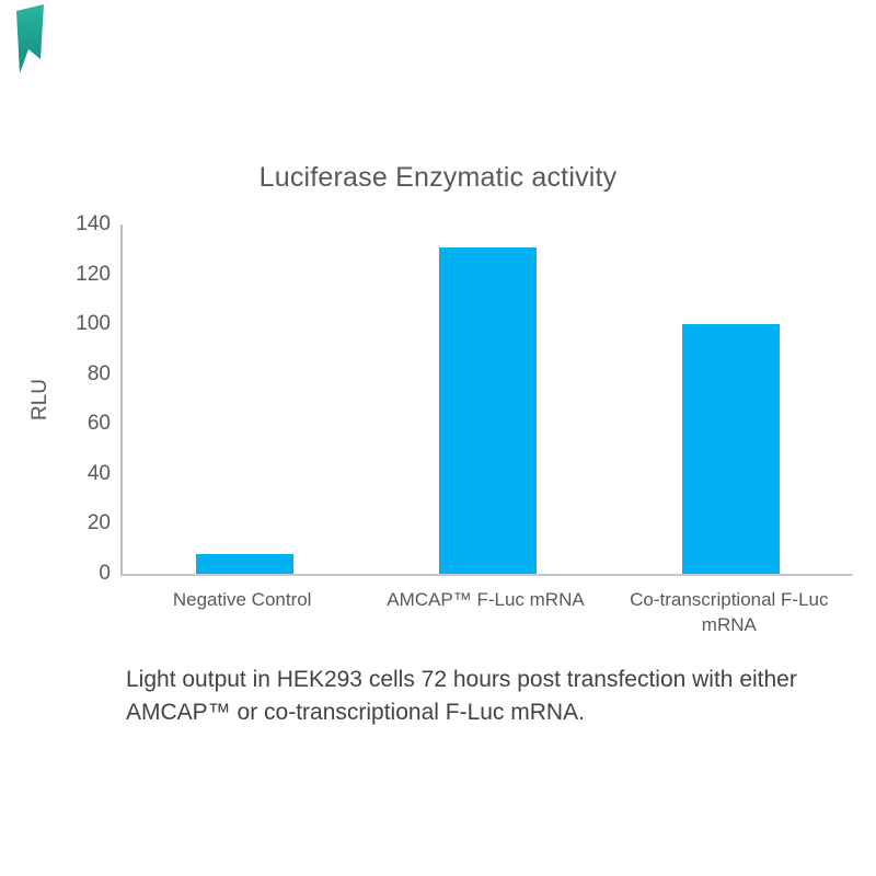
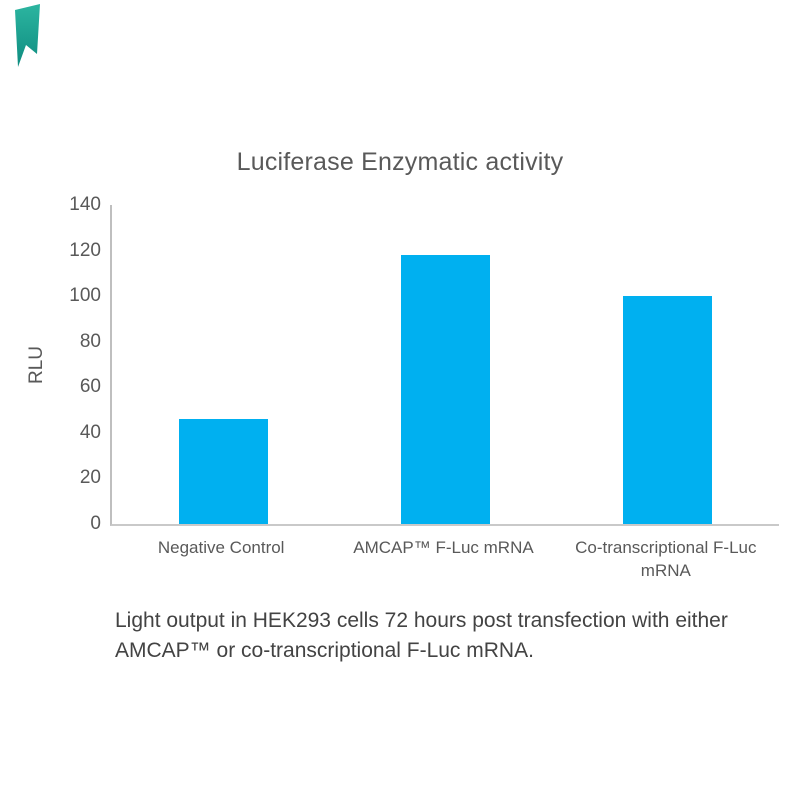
Negative Control: 8 -> 46
AMCAP™ F-Luc mRNA: 131 -> 118
